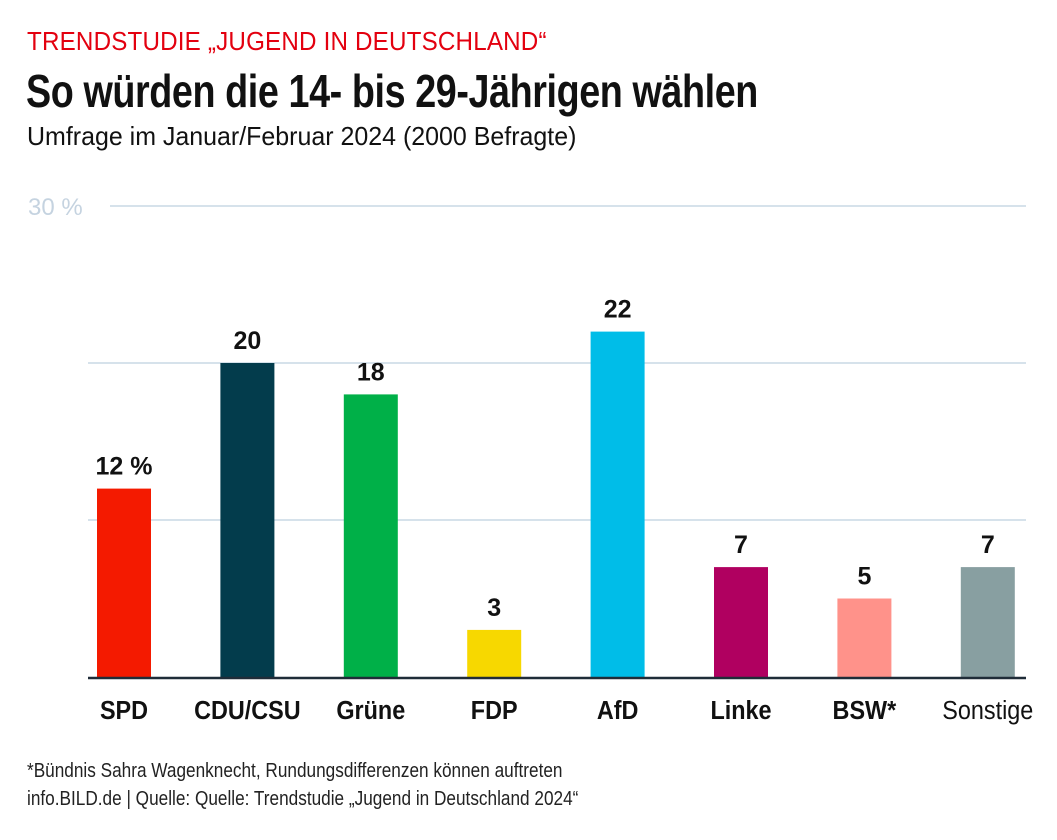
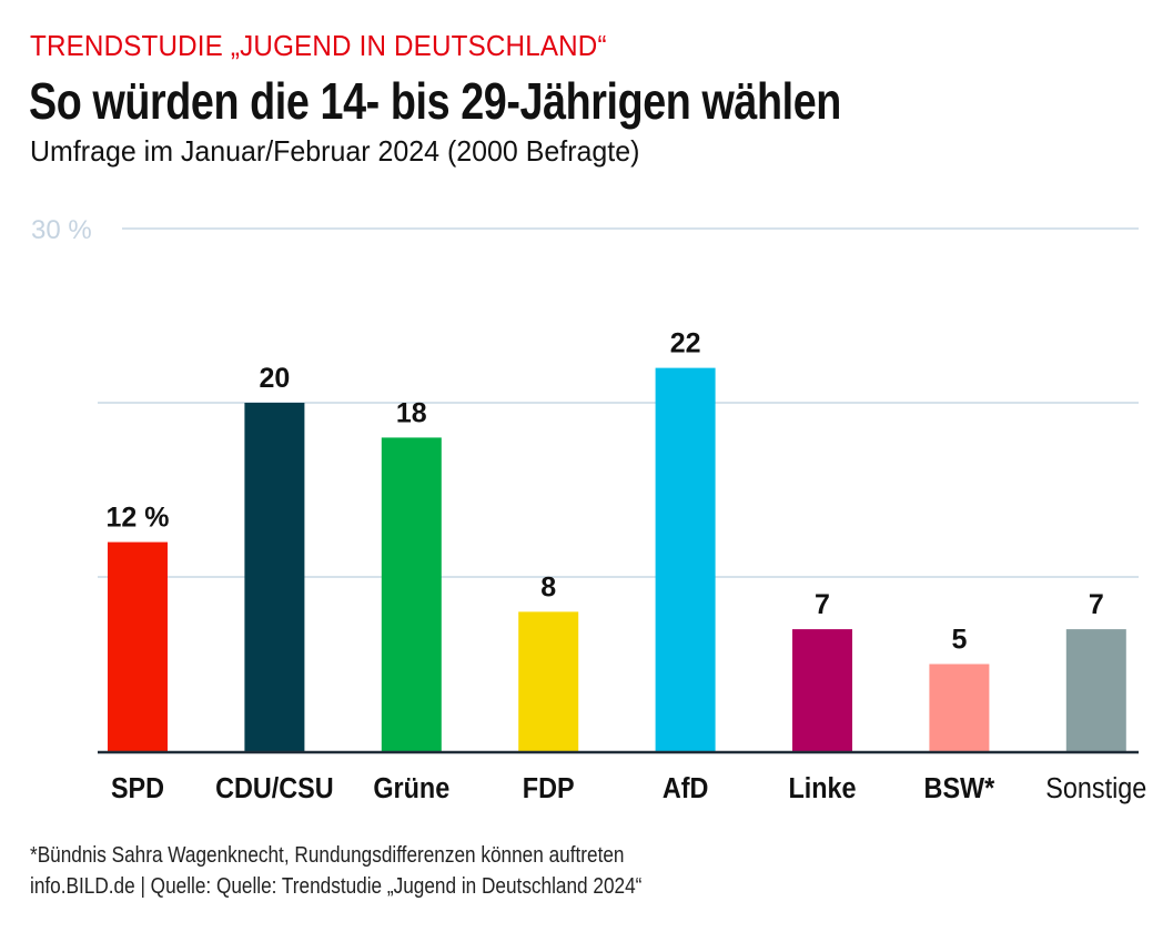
FDP: 3 -> 8
